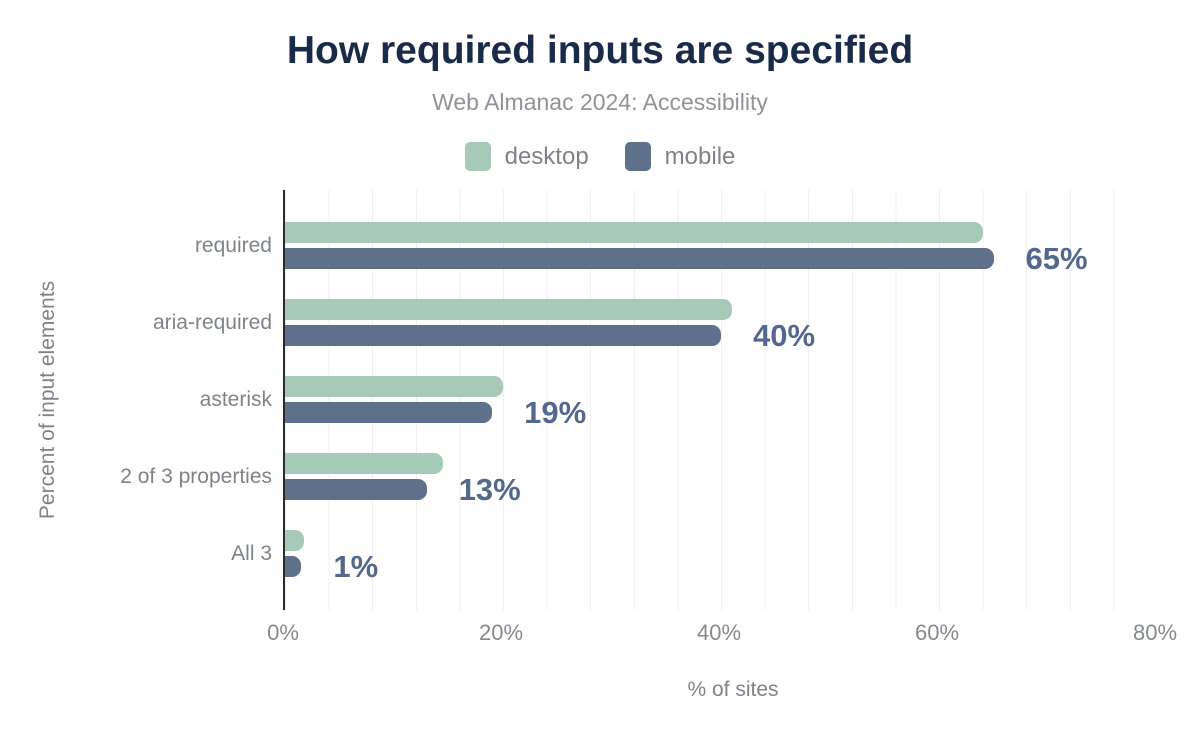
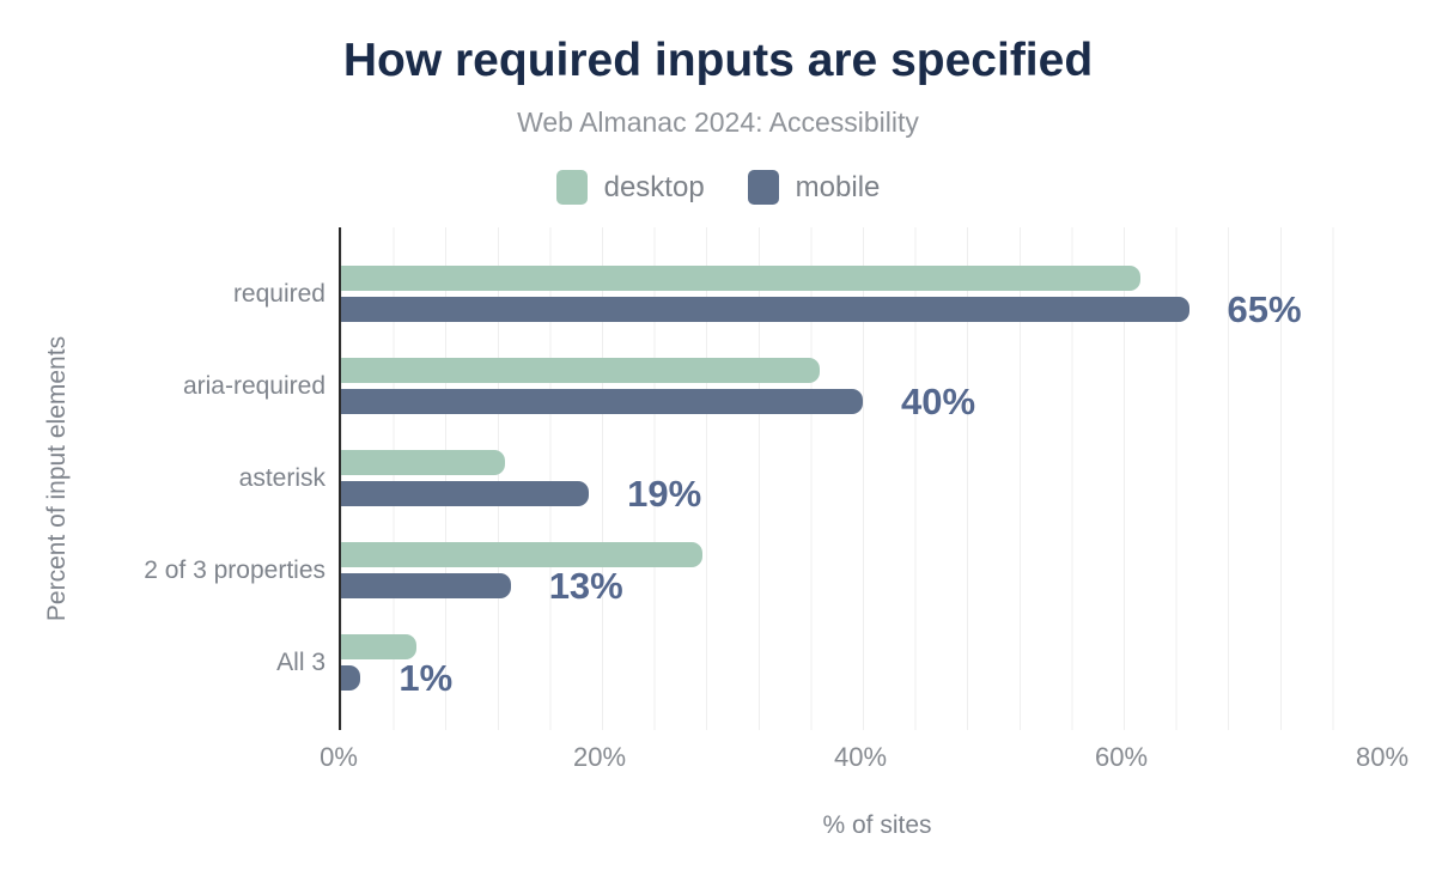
desktop/required: 64.0% -> 61.3%
desktop/aria-required: 41.0% -> 36.7%
desktop/asterisk: 20.0% -> 12.6%
desktop/2 of 3 properties: 14.5% -> 27.7%
desktop/All 3: 1.7% -> 5.8%
